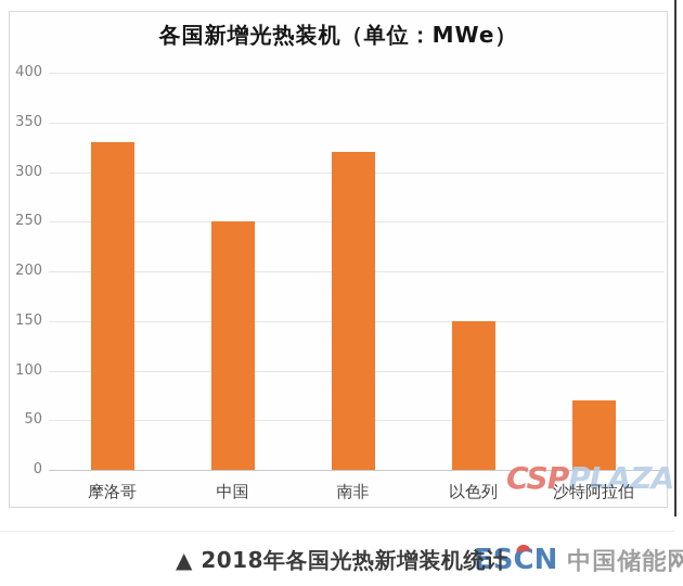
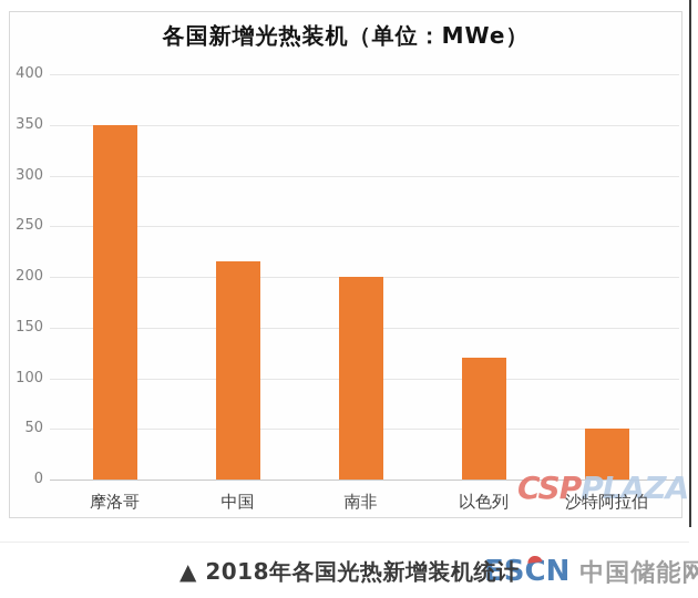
摩洛哥: 330 -> 350
中国: 250 -> 220
南非: 320 -> 200
以色列: 150 -> 120
沙特阿拉伯: 70 -> 50
